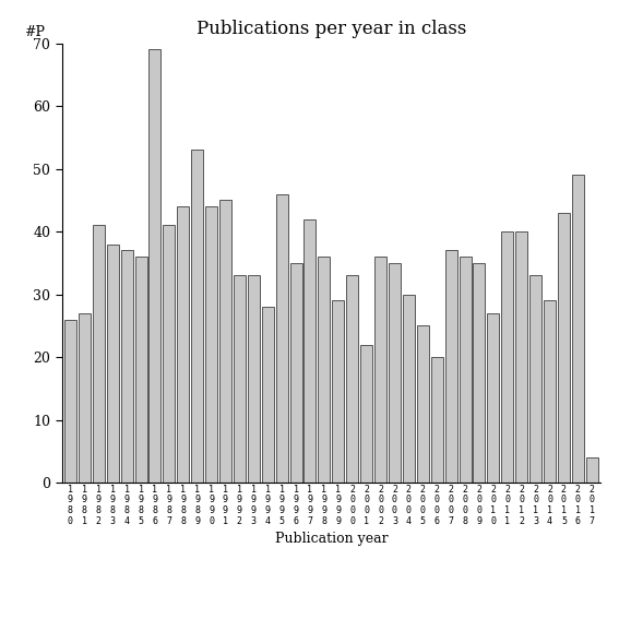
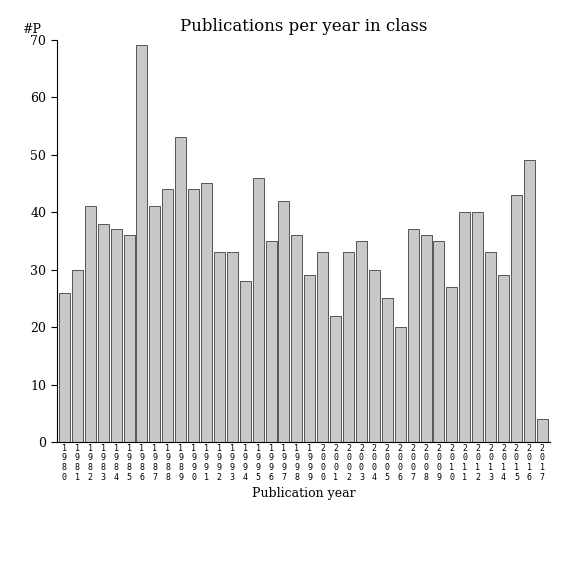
1 9 8 1: 27 -> 30
2 0 0 2: 36 -> 33
